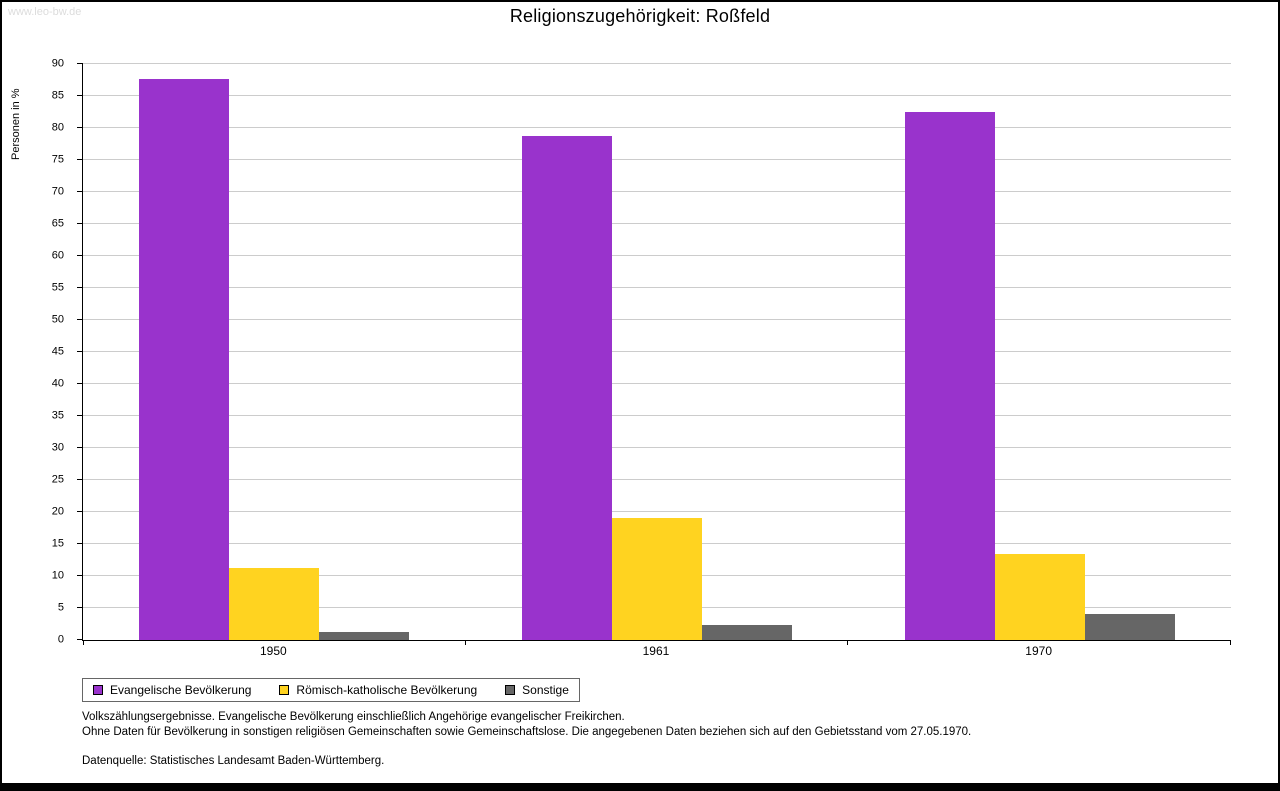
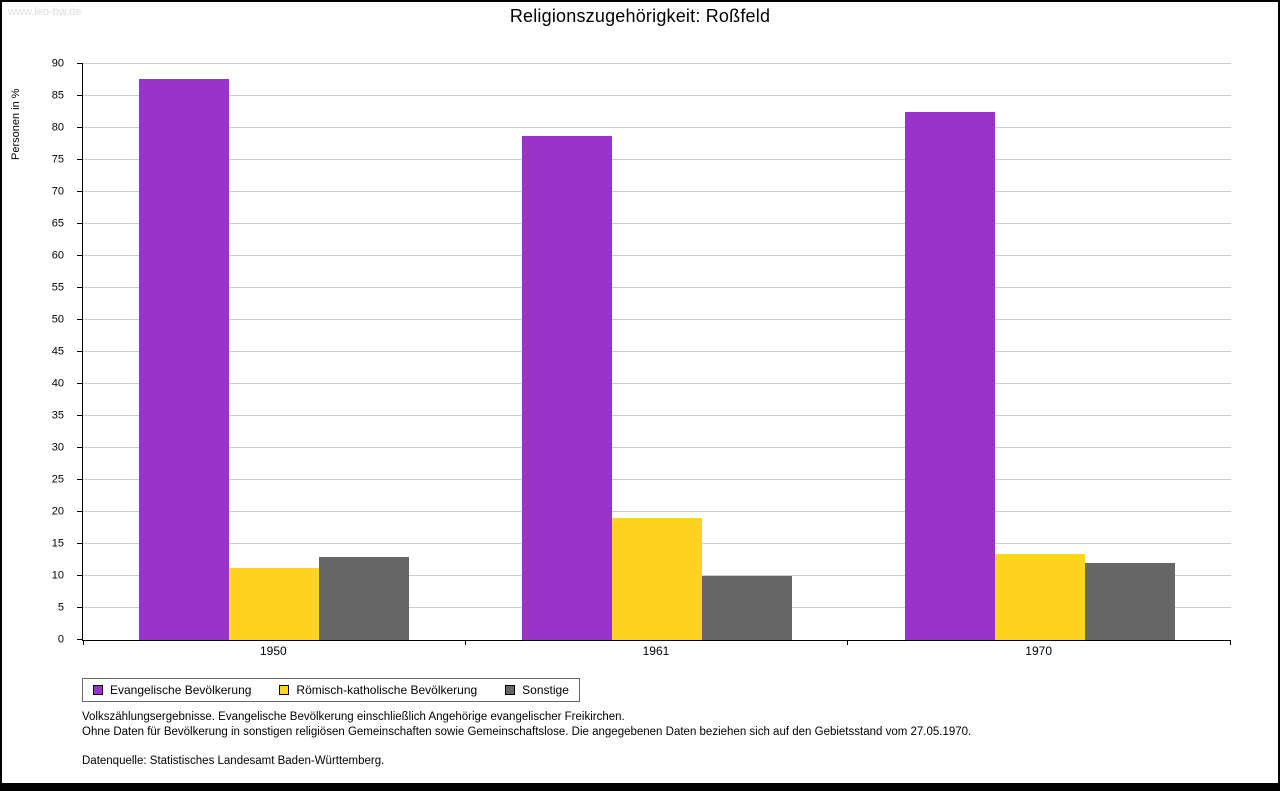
Sonstige/1950: 1 -> 13
Sonstige/1961: 2 -> 10
Sonstige/1970: 4 -> 12
